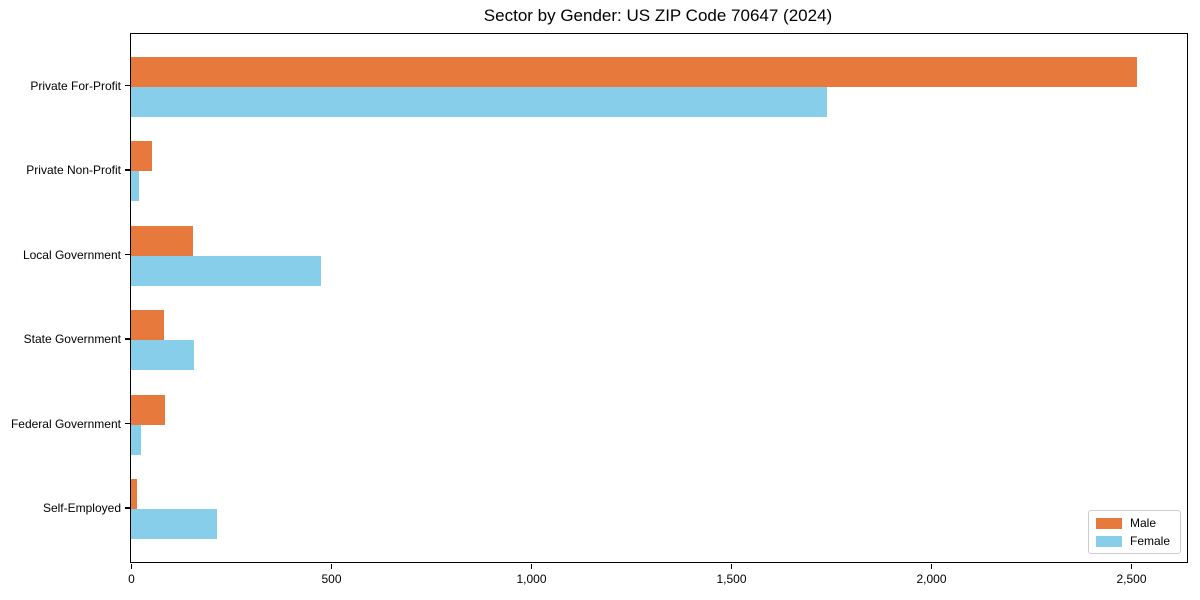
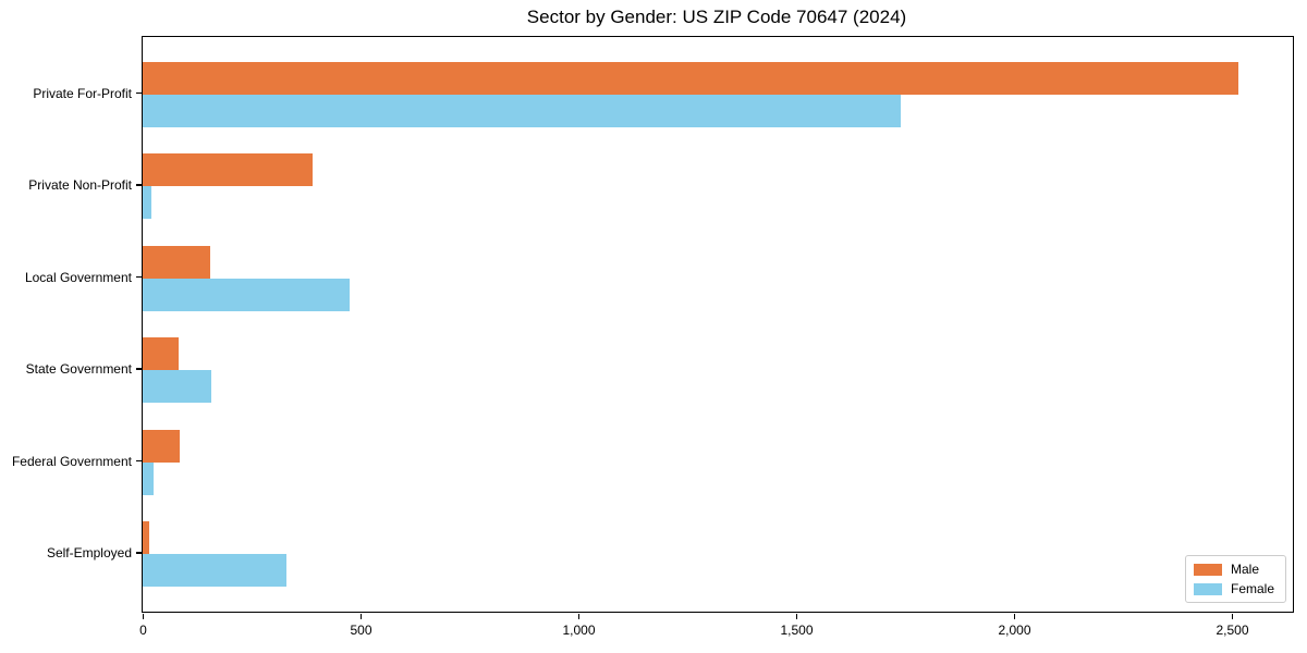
Male/Private Non-Profit: 50 -> 390
Female/Self-Employed: 220 -> 330
